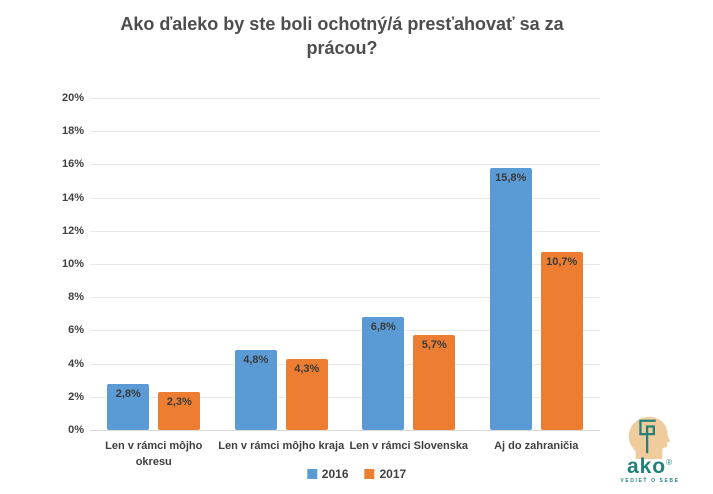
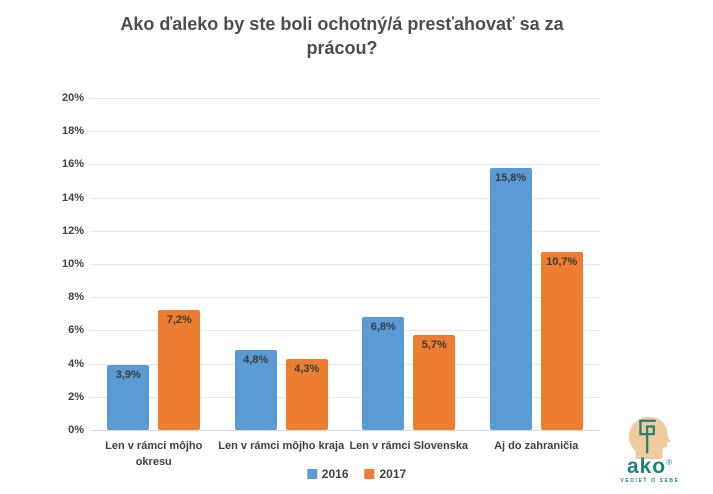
2016/Len v rámci môjho okresu: 2,8% -> 3,9%
2017/Len v rámci môjho okresu: 2,3% -> 7,2%
